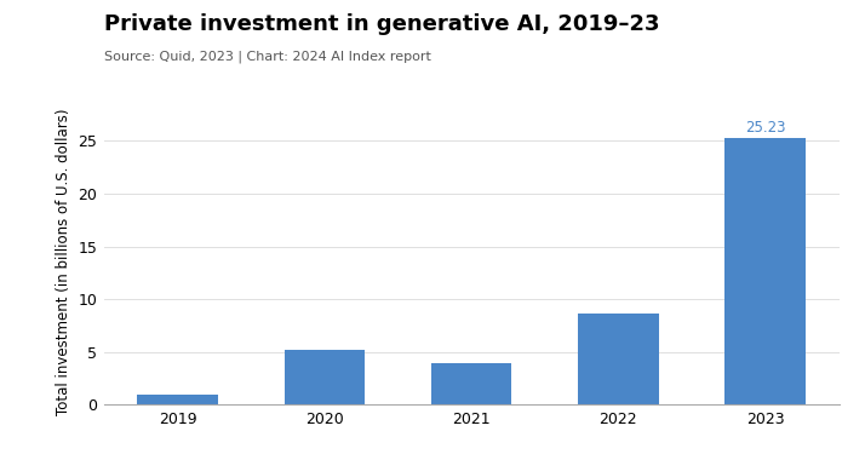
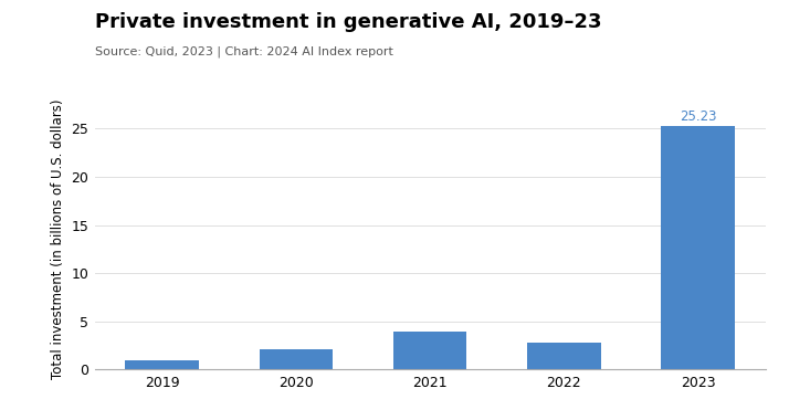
2020: 5.2 -> 2.1
2022: 8.6 -> 2.8
